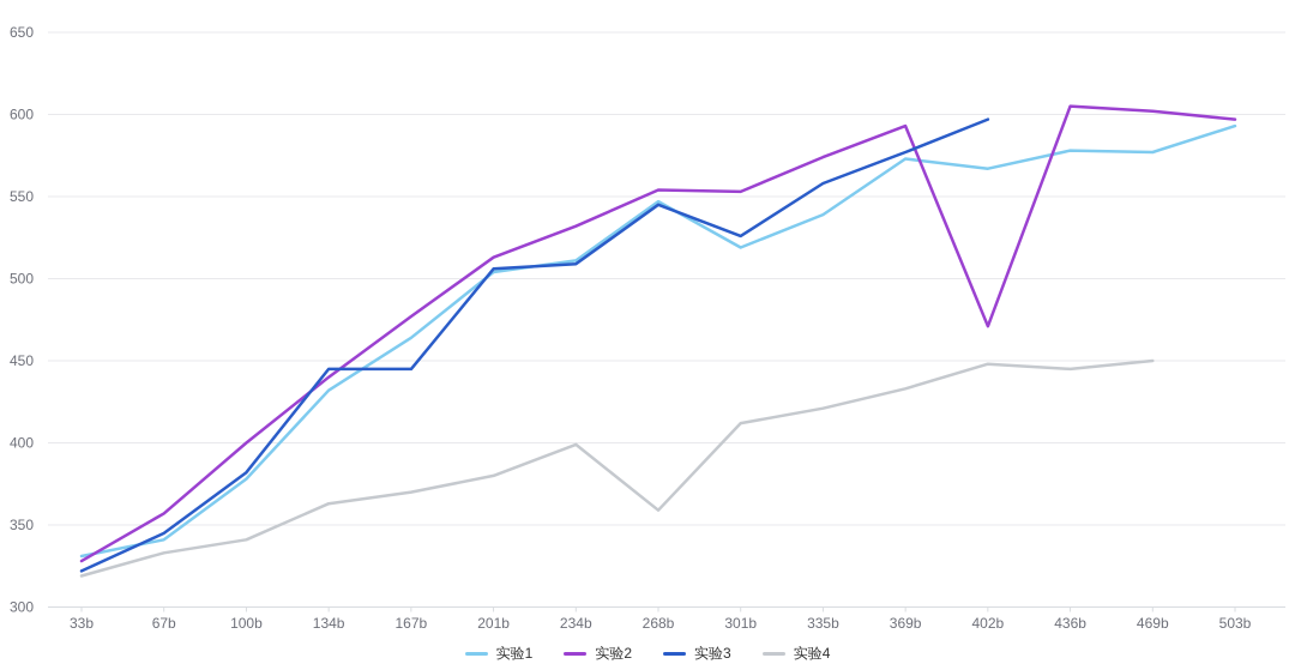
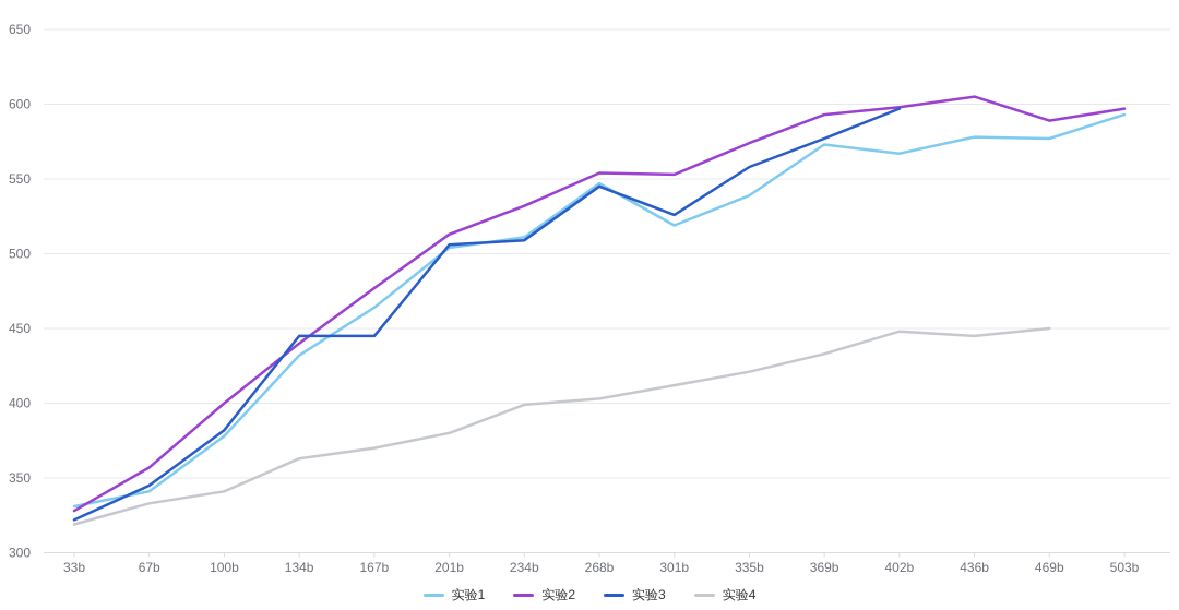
实验4/268b: 359 -> 403
实验2/402b: 471 -> 598
实验2/469b: 602 -> 589
